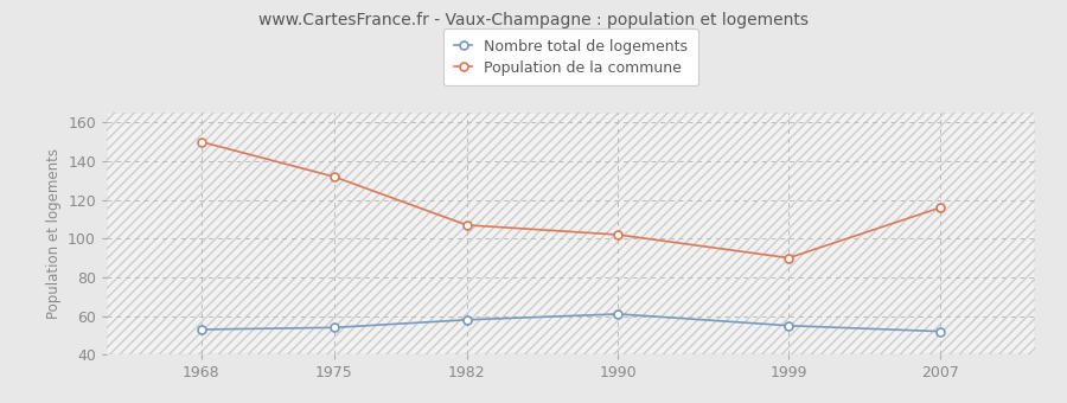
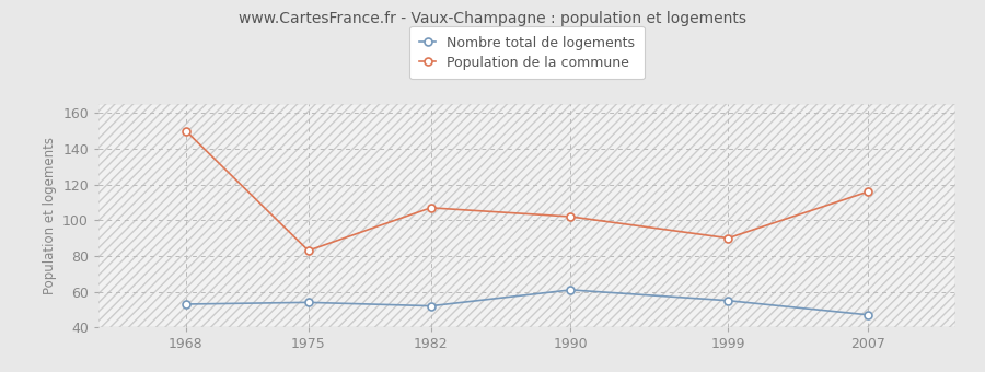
Population de la commune/1975: 132 -> 83
Nombre total de logements/1982: 58 -> 52
Nombre total de logements/2007: 52 -> 47
